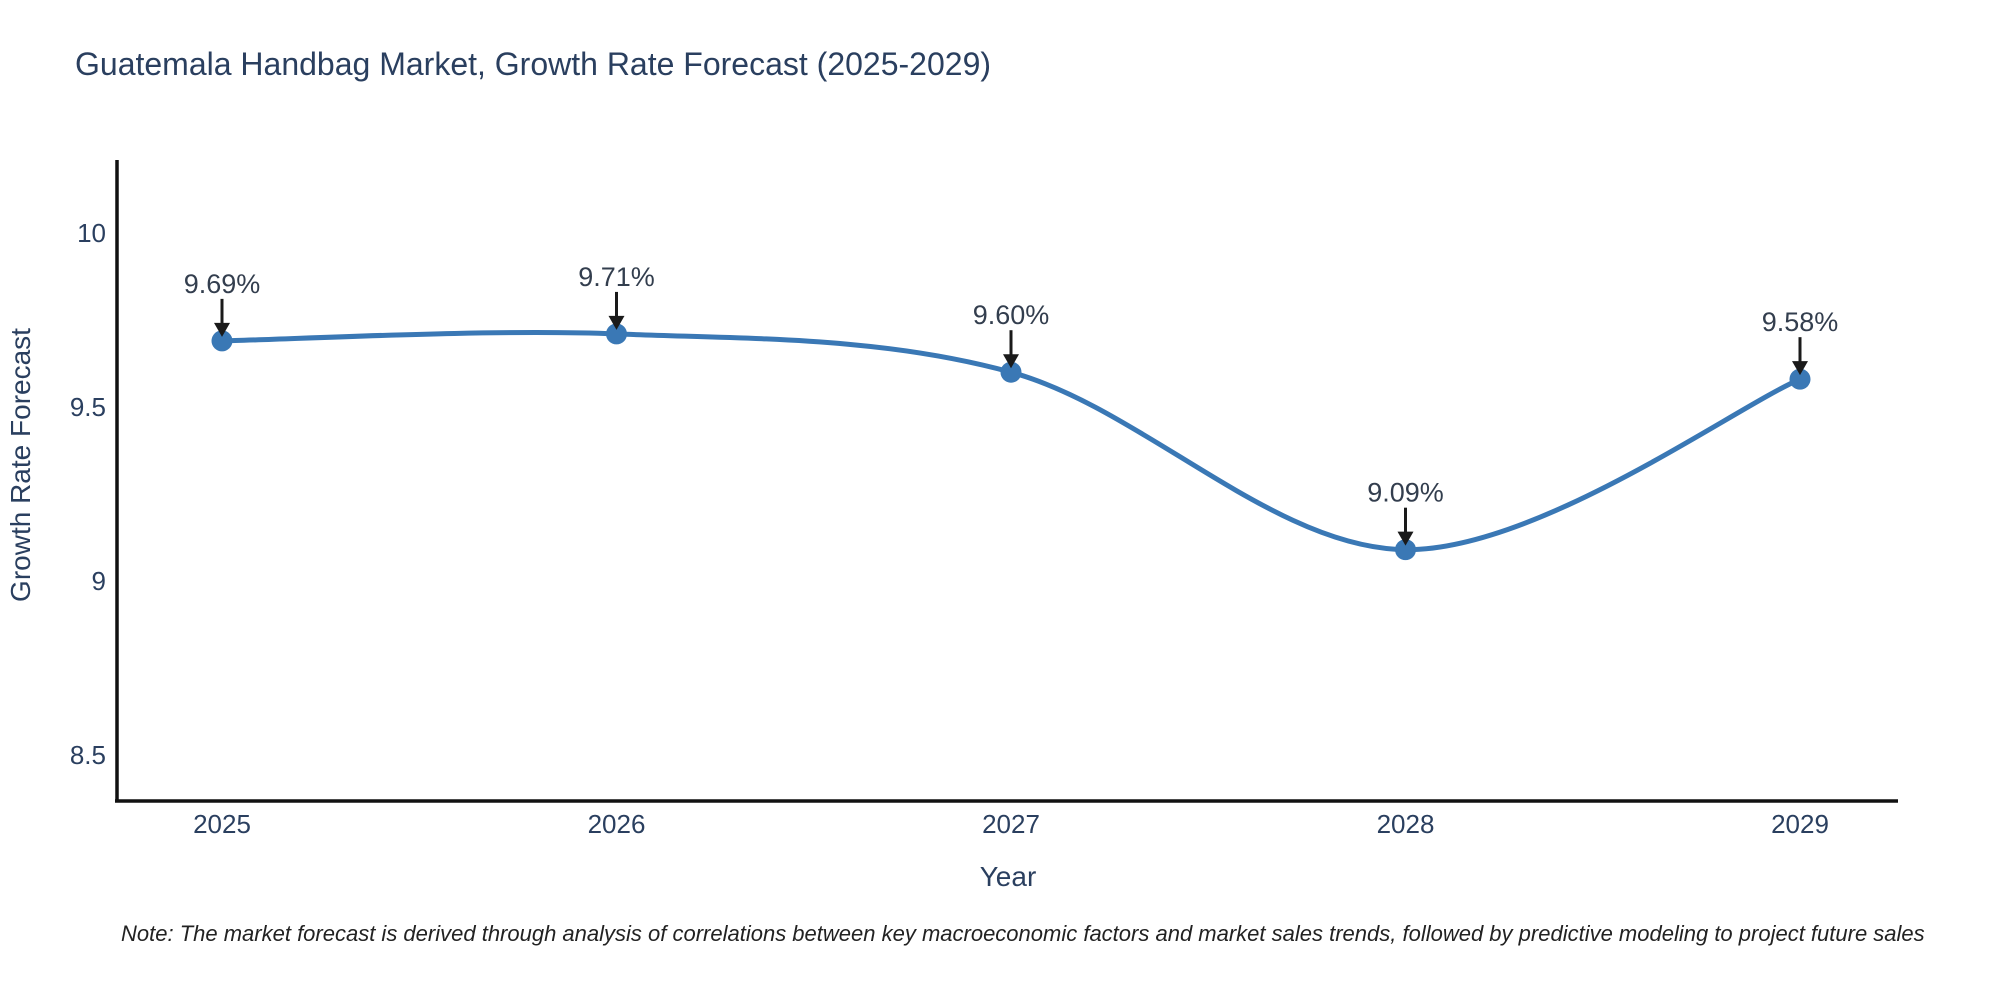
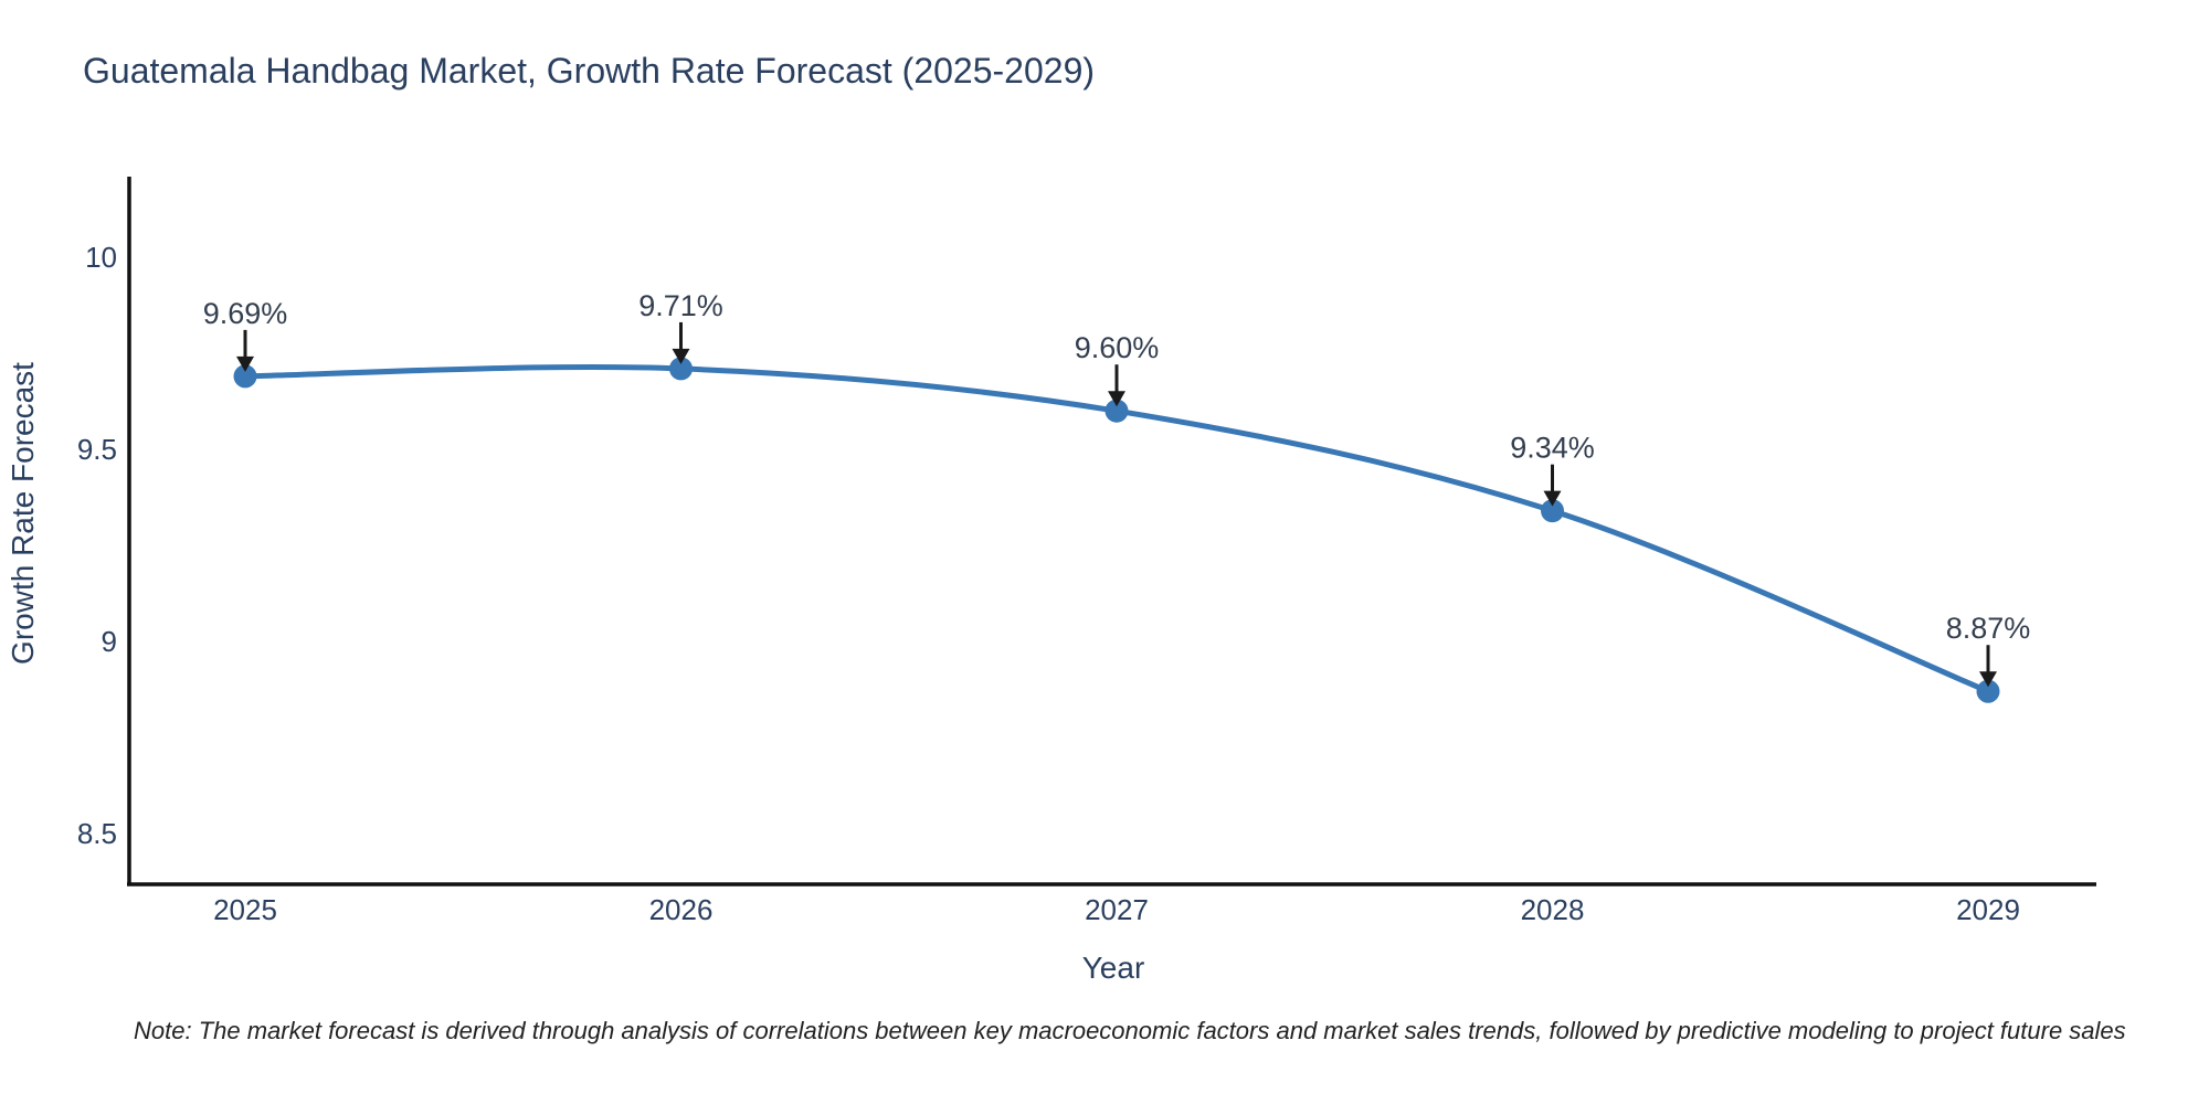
2028: 9.09% -> 9.34%
2029: 9.58% -> 8.87%
